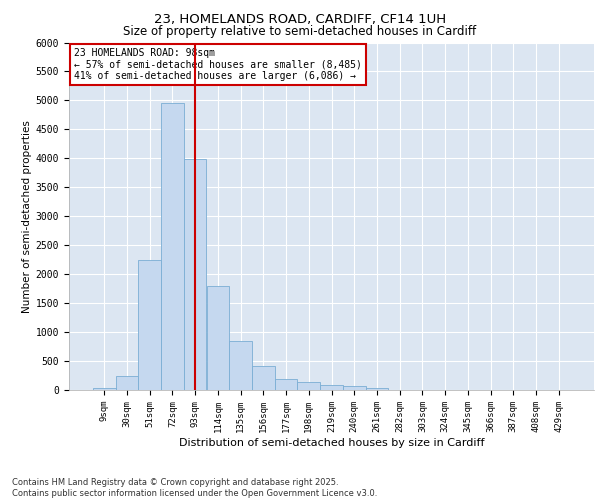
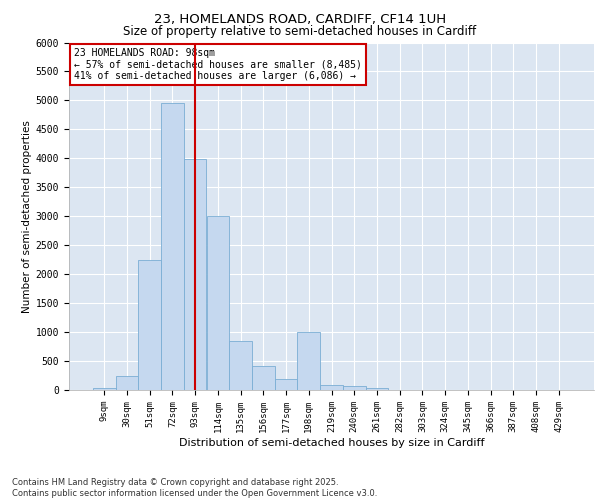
114sqm: 1790 -> 3000
198sqm: 130 -> 1000
